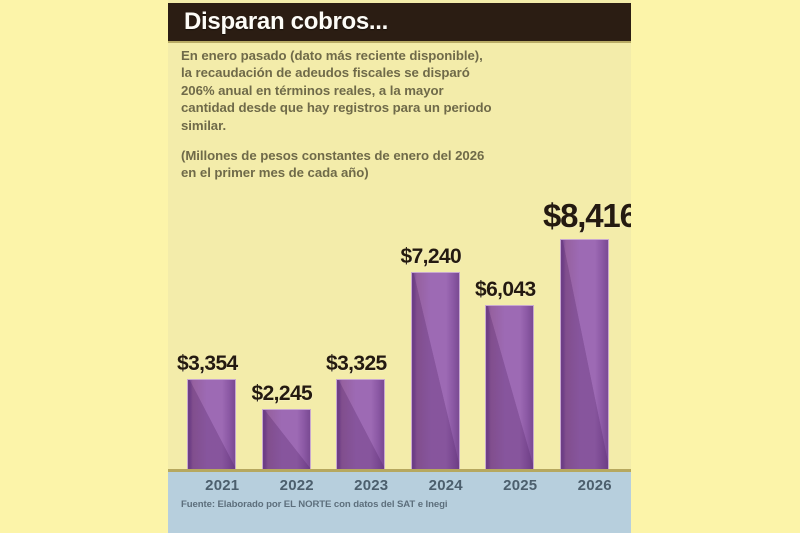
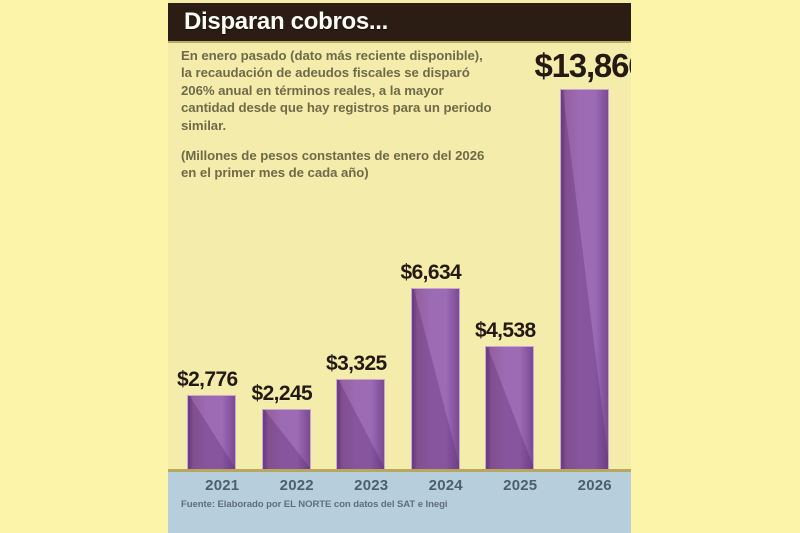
2021: $3,354 -> $2,776
2024: $7,240 -> $6,634
2025: $6,043 -> $4,538
2026: $8,416 -> $13,866
